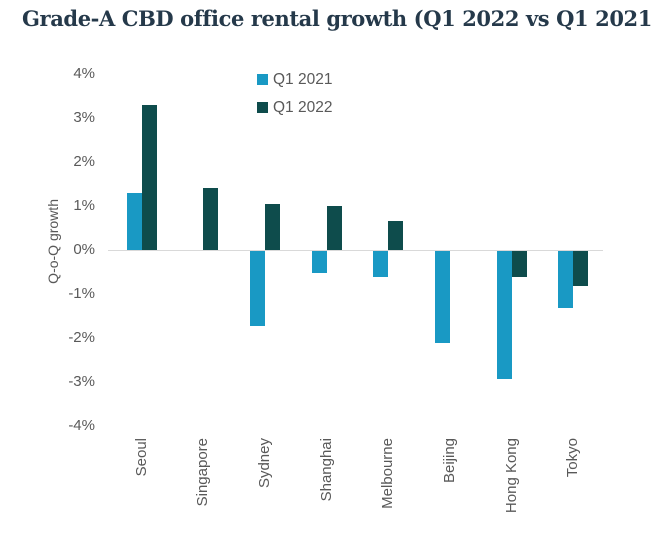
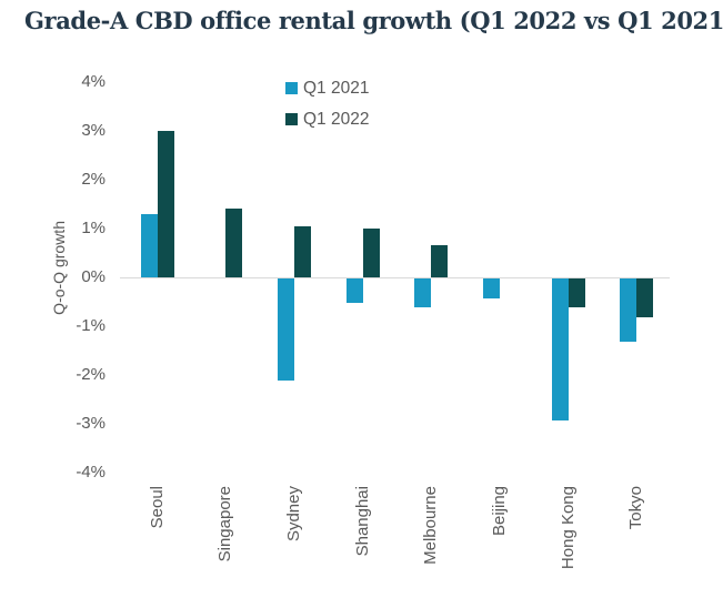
Q1 2022/Seoul: 3.3% -> 3.0%
Q1 2021/Sydney: -1.7% -> -2.1%
Q1 2021/Beijing: -2.1% -> -0.4%
